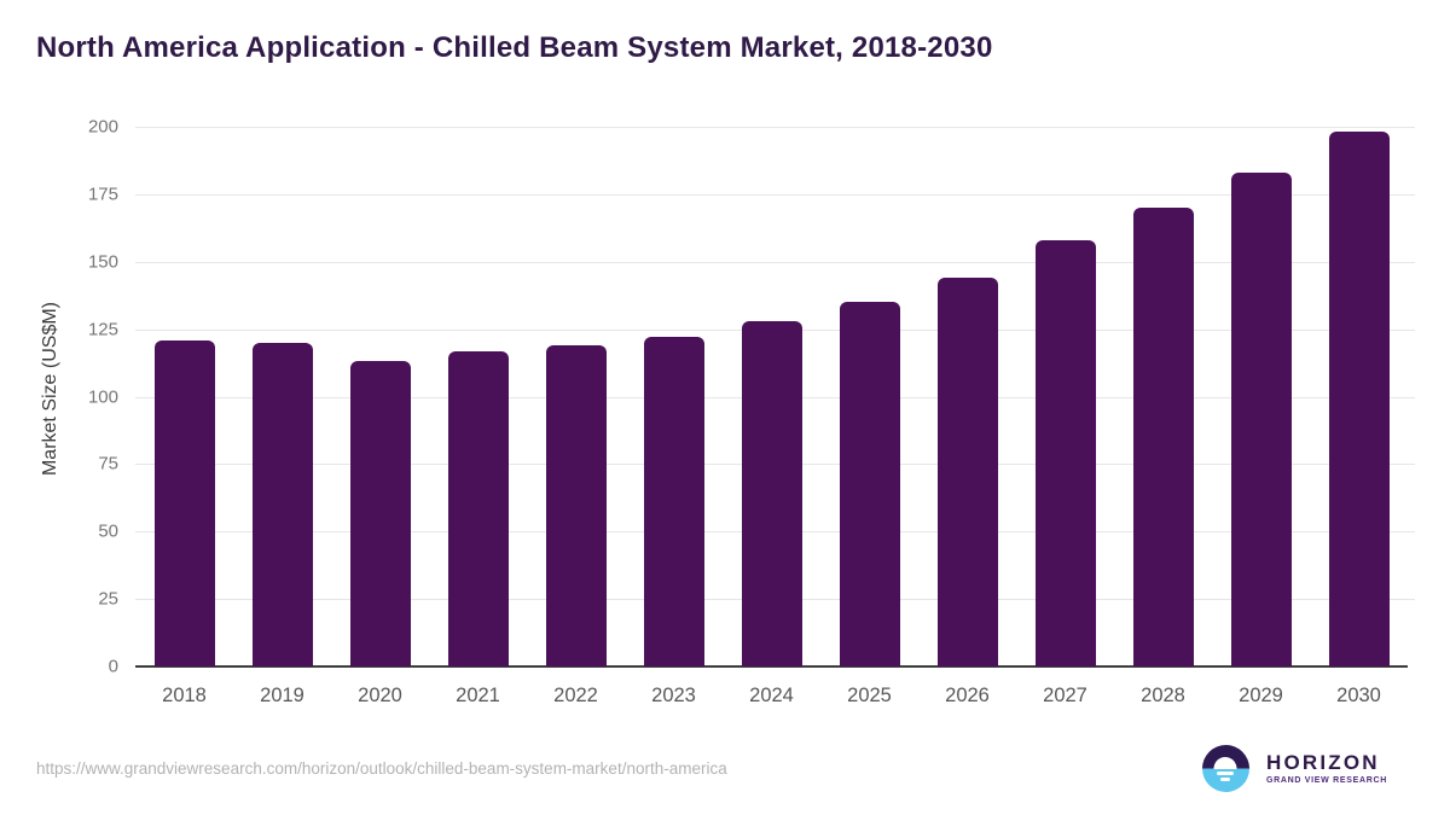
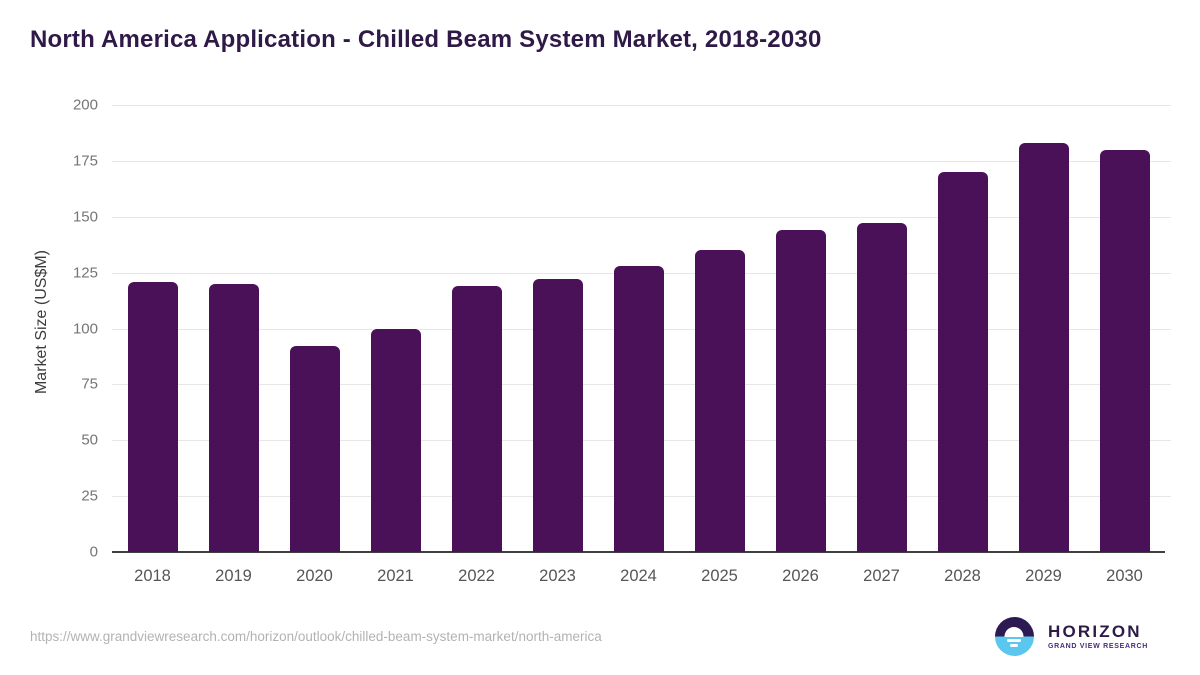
2020: 113 -> 92
2021: 117 -> 100
2027: 158 -> 147
2030: 198 -> 180
